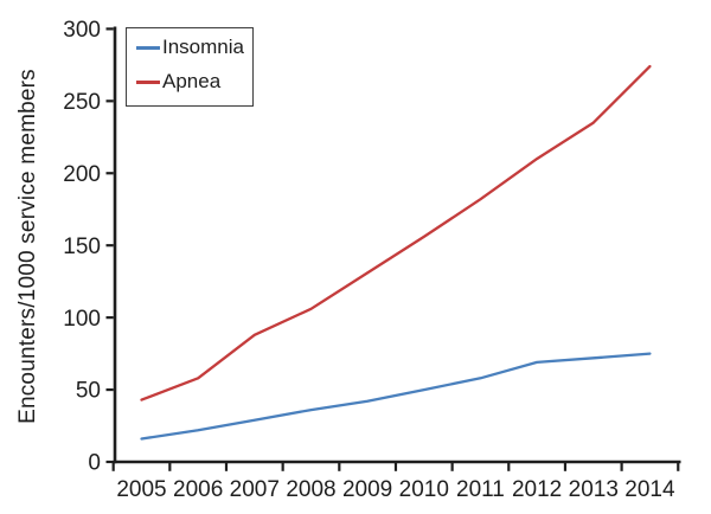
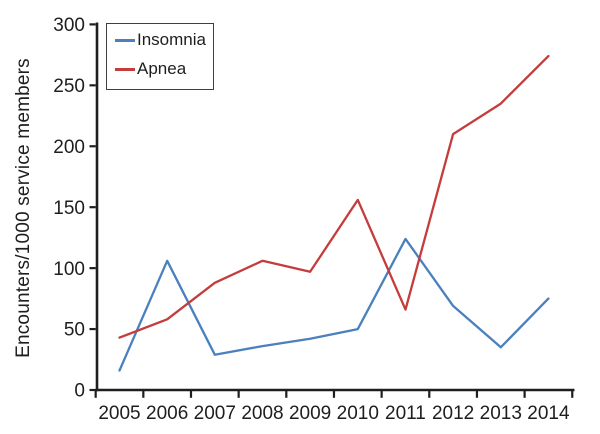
Insomnia/2006: 22 -> 106
Apnea/2009: 131 -> 97
Insomnia/2011: 58 -> 124
Apnea/2011: 182 -> 66
Insomnia/2013: 72 -> 35
